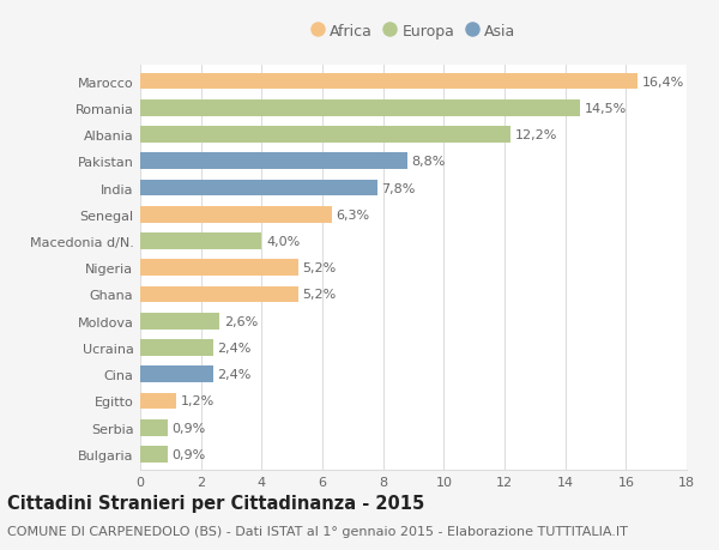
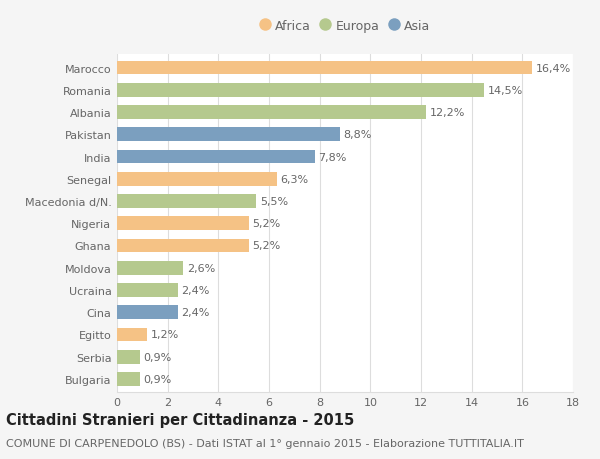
Macedonia d/N.: 4,0% -> 5,5%
